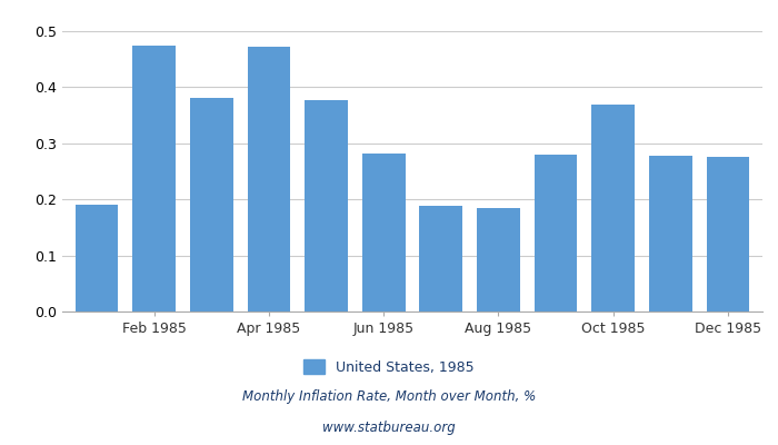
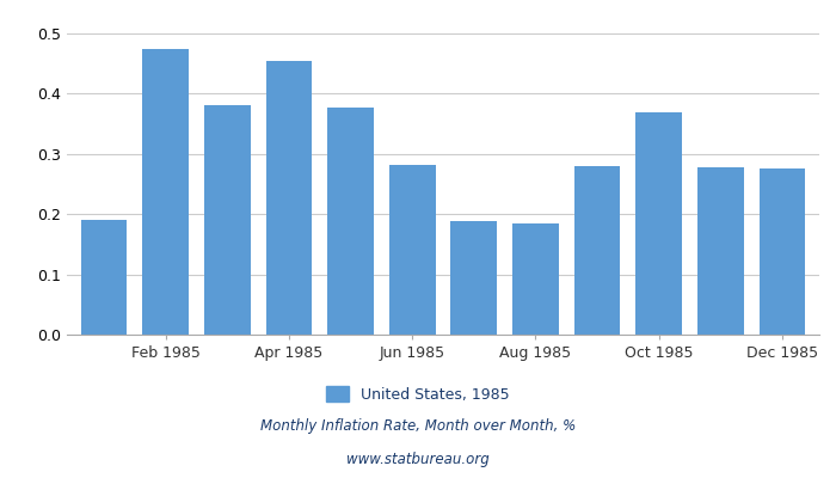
Apr 1985: 0.472 -> 0.454
